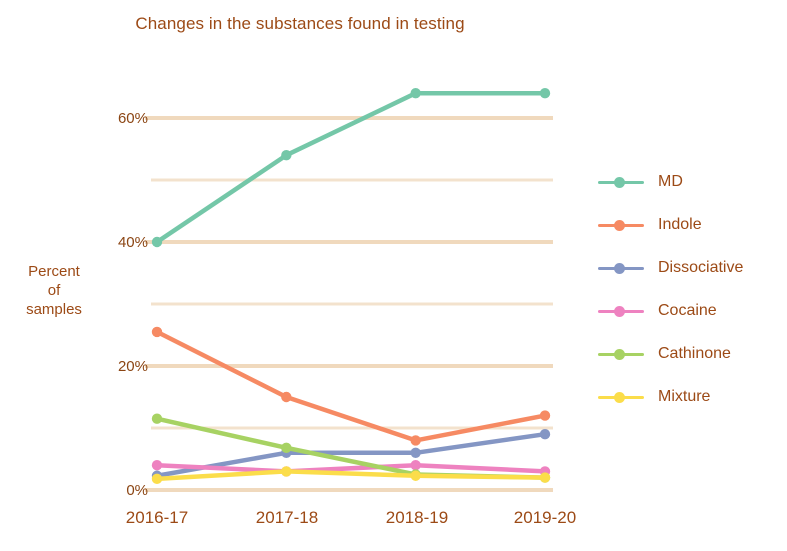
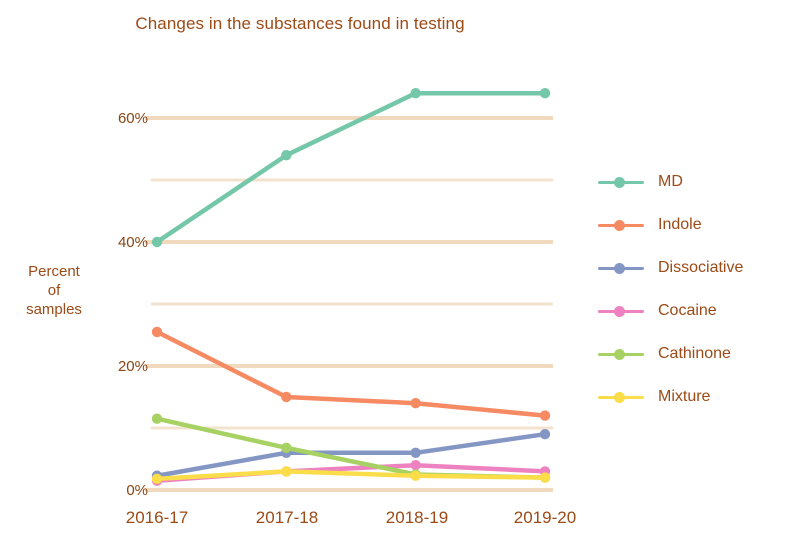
Cocaine/2016-17: 4% -> 2%
Indole/2018-19: 8% -> 14%
